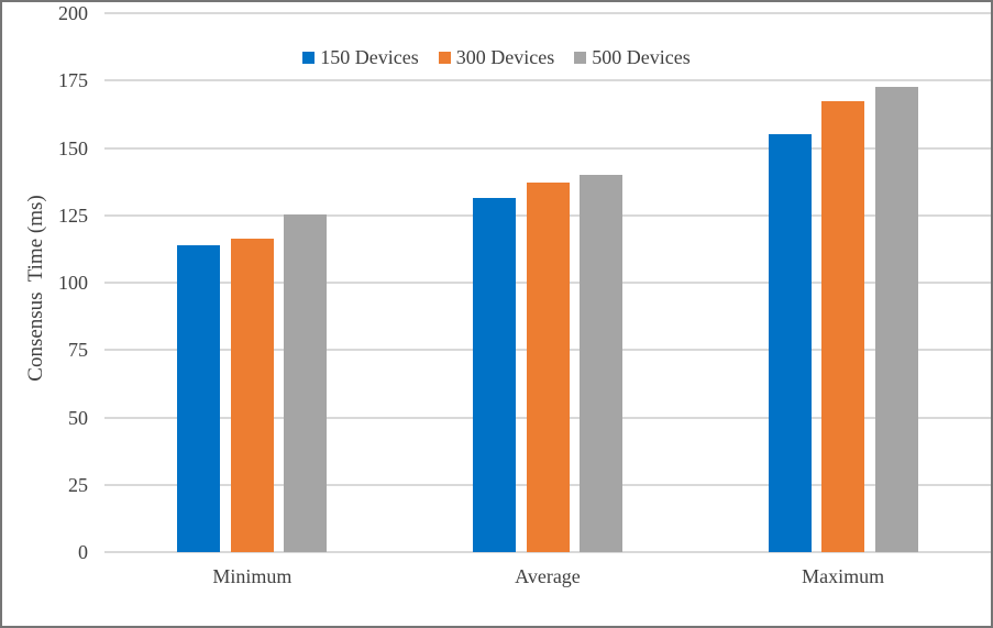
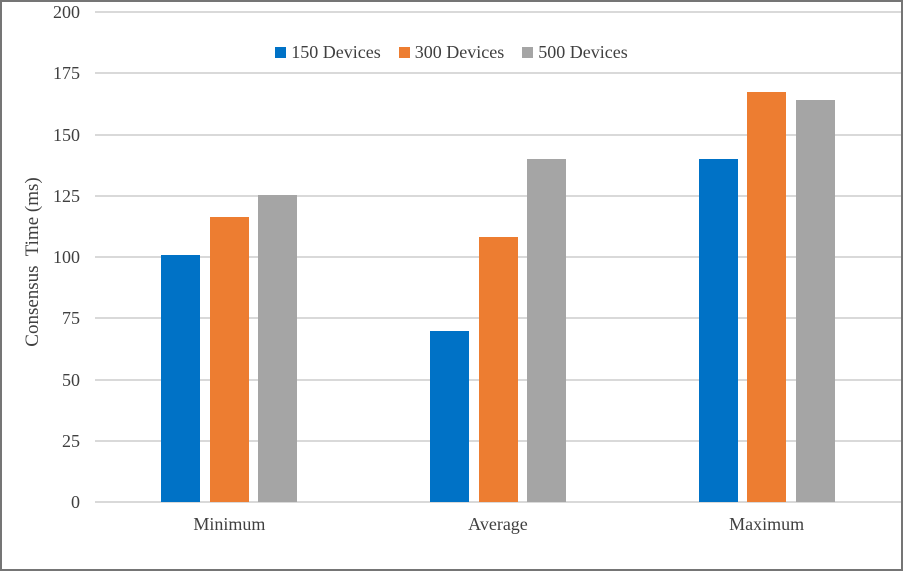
150 Devices/Minimum: 114 -> 101
150 Devices/Average: 132 -> 70
300 Devices/Average: 137 -> 108
150 Devices/Maximum: 155 -> 140
500 Devices/Maximum: 172 -> 164
